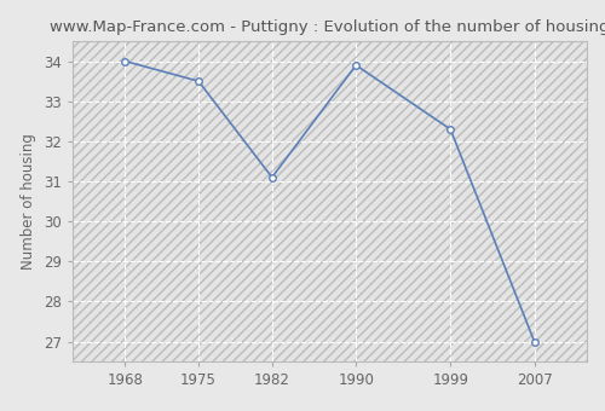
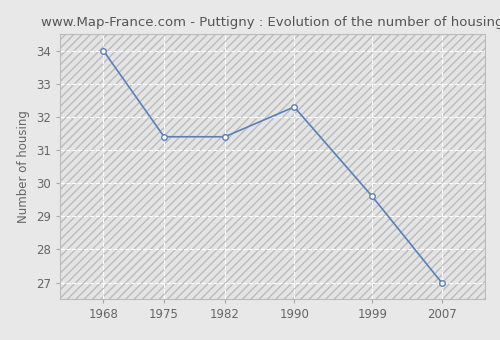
1975: 33.5 -> 31.4
1982: 31.1 -> 31.4
1990: 33.9 -> 32.3
1999: 32.3 -> 29.6
